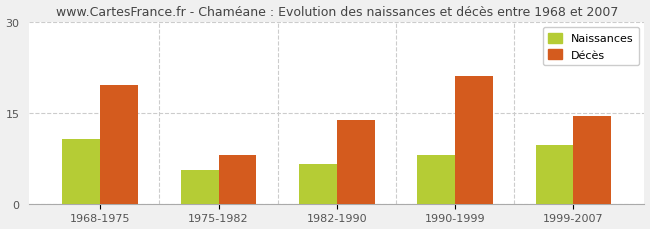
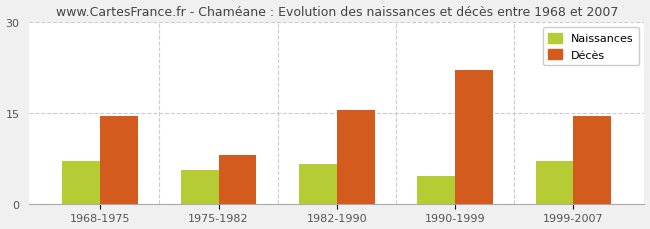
Naissances/1968-1975: 10.6 -> 7.0
Décès/1968-1975: 19.6 -> 14.5
Décès/1982-1990: 13.8 -> 15.5
Naissances/1990-1999: 8.0 -> 4.5
Décès/1990-1999: 21.0 -> 22.0
Naissances/1999-2007: 9.6 -> 7.0
